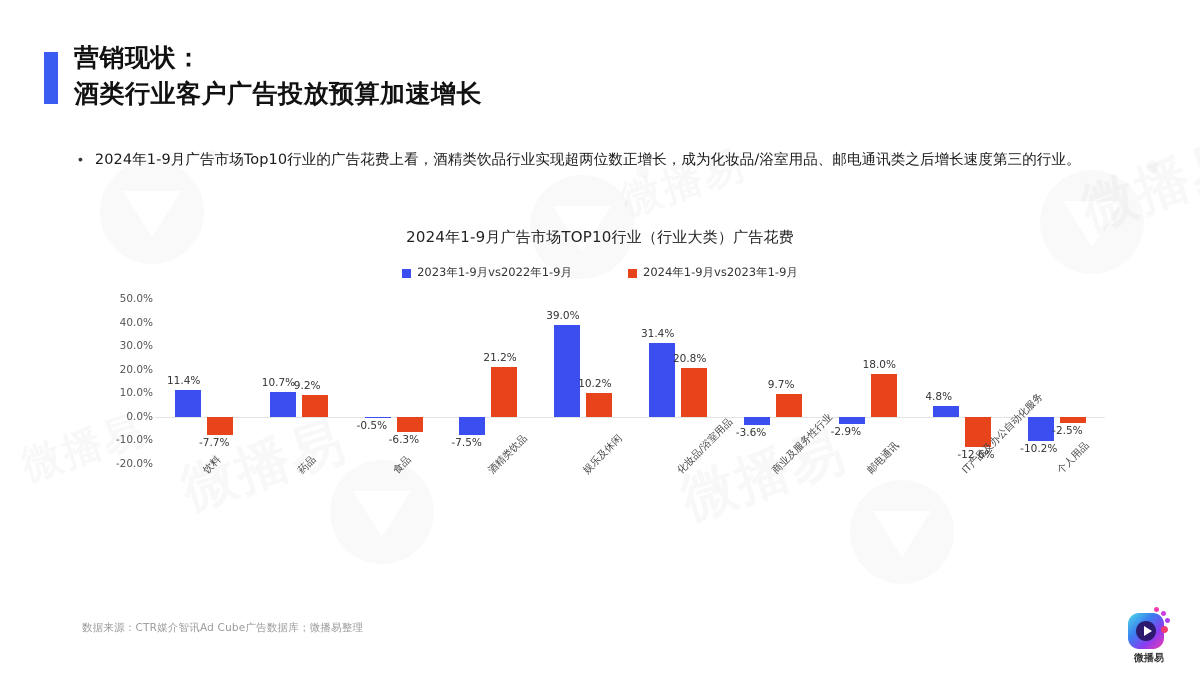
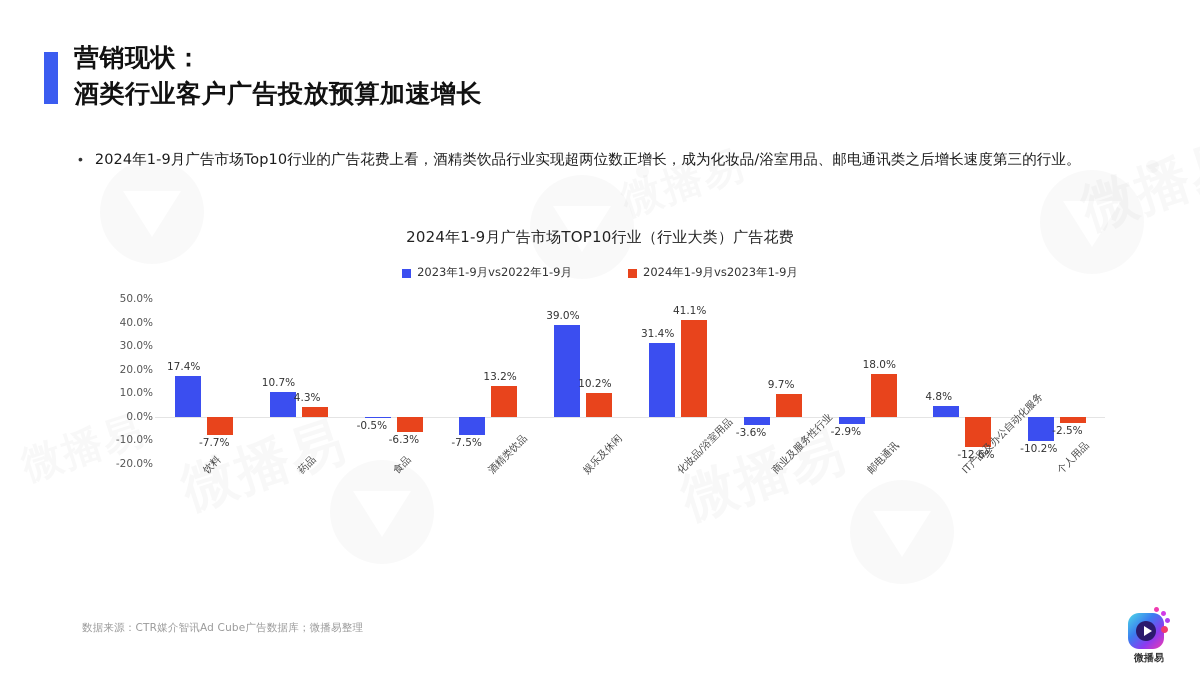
2023年1-9月vs2022年1-9月/饮料: 11.4% -> 17.4%
2024年1-9月vs2023年1-9月/药品: 9.2% -> 4.3%
2024年1-9月vs2023年1-9月/酒精类饮品: 21.2% -> 13.2%
2024年1-9月vs2023年1-9月/化妆品/浴室用品: 20.8% -> 41.1%
